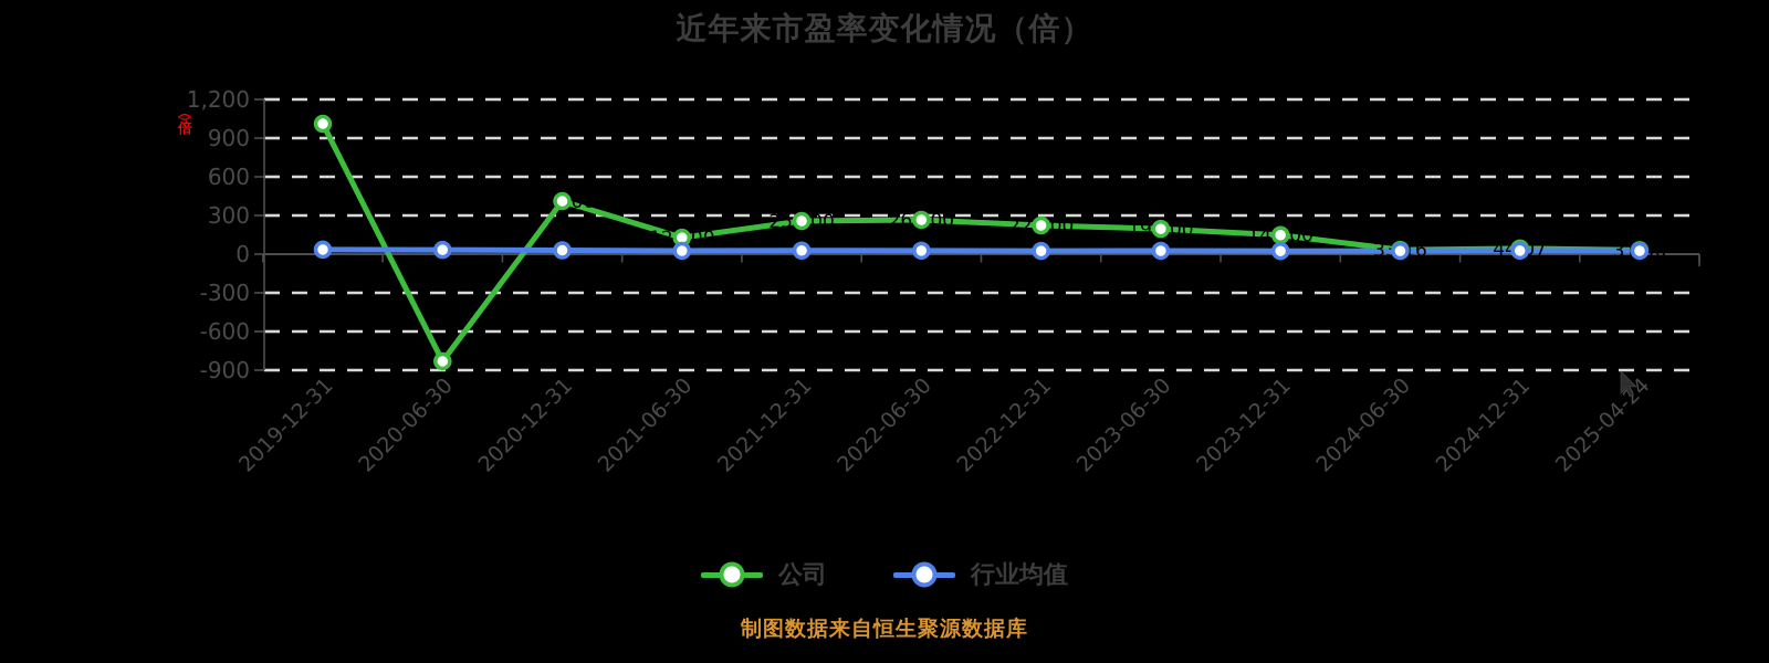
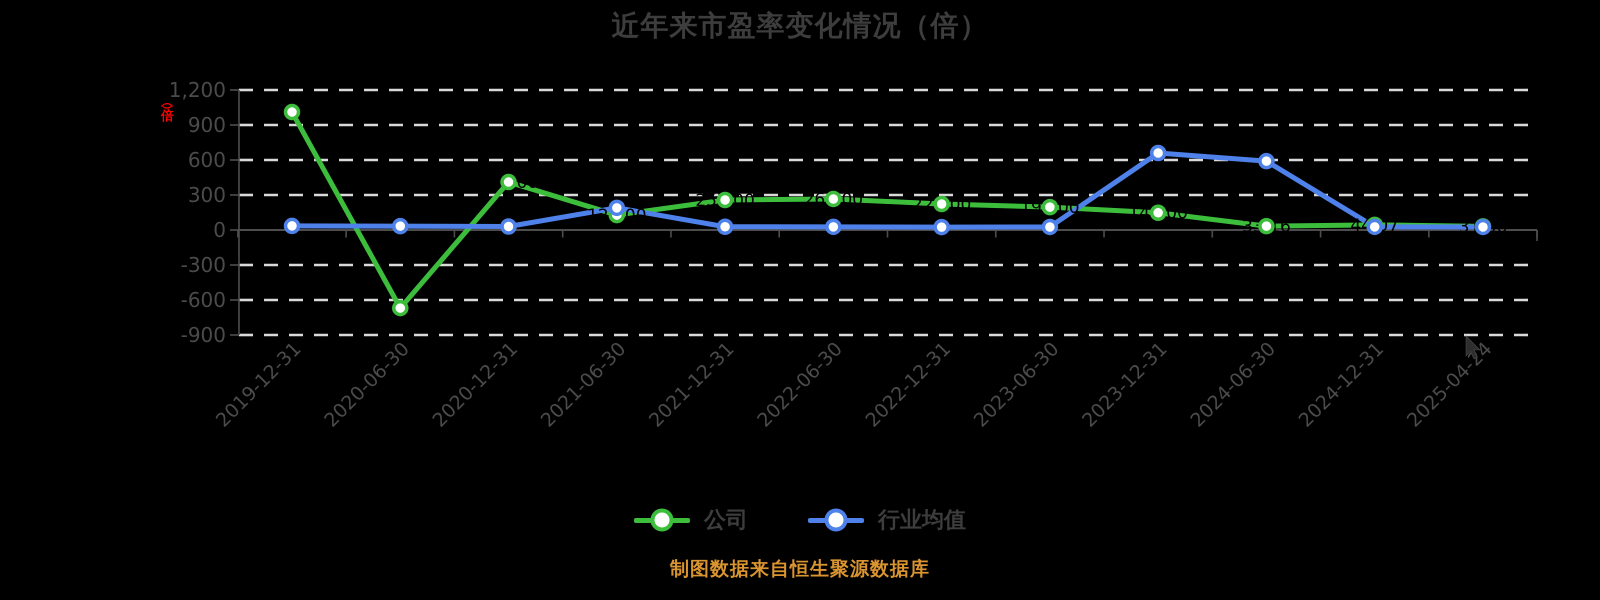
公司/2020-06-30: -831.00 -> -669.24
行业均值/2021-06-30: 30 -> 190
行业均值/2023-12-31: 20 -> 660
行业均值/2024-06-30: 20 -> 590
